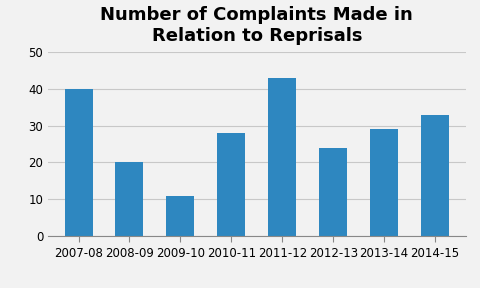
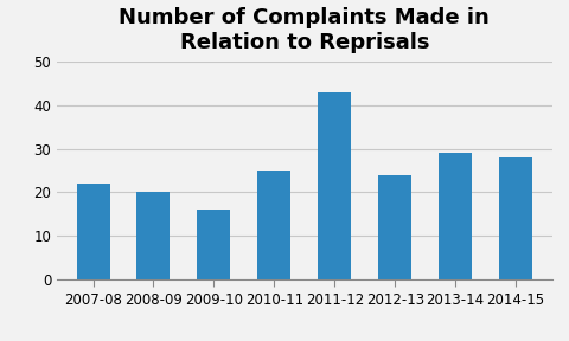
2007-08: 40 -> 22
2009-10: 11 -> 16
2010-11: 28 -> 25
2014-15: 33 -> 28
